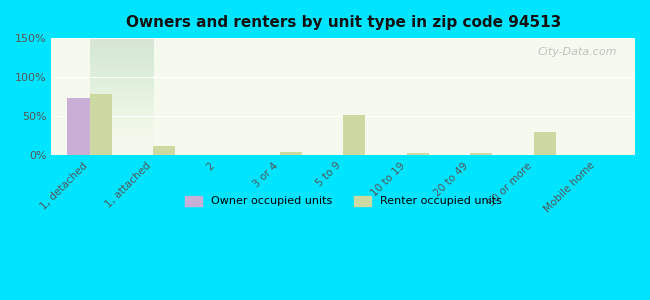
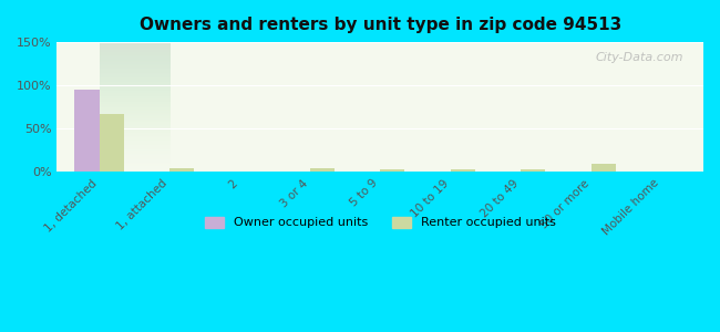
Owner occupied units/1, detached: 74% -> 95%
Renter occupied units/1, detached: 78% -> 67%
Renter occupied units/1, attached: 12% -> 4%
Renter occupied units/5 to 9: 52% -> 3%
Renter occupied units/50 or more: 30% -> 10%
